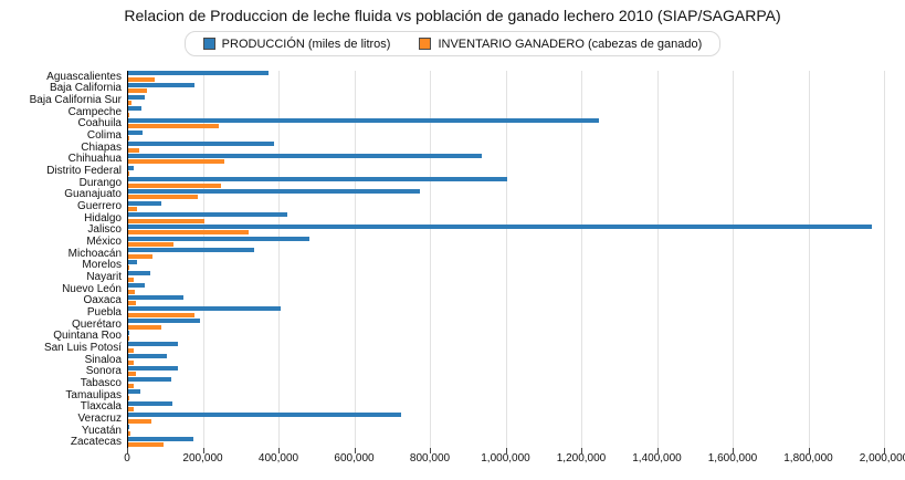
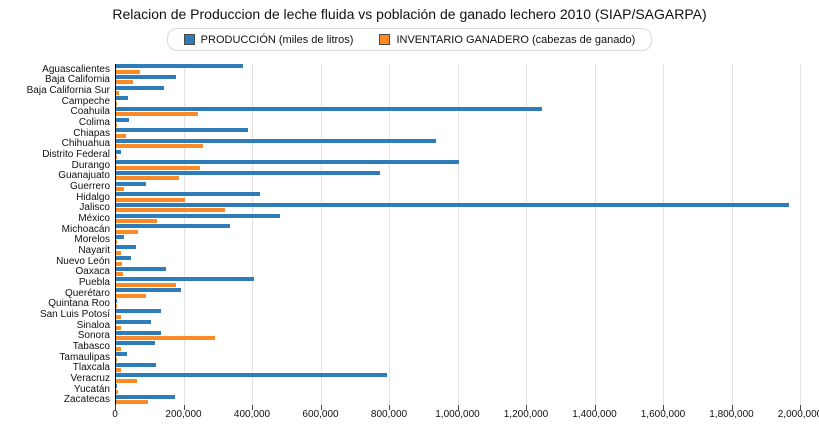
PRODUCCIÓN (miles de litros)/Baja California Sur: 40000 -> 140000
INVENTARIO GANADERO (cabezas de ganado)/Sonora: 20000 -> 290000
PRODUCCIÓN (miles de litros)/Veracruz: 720000 -> 790000
